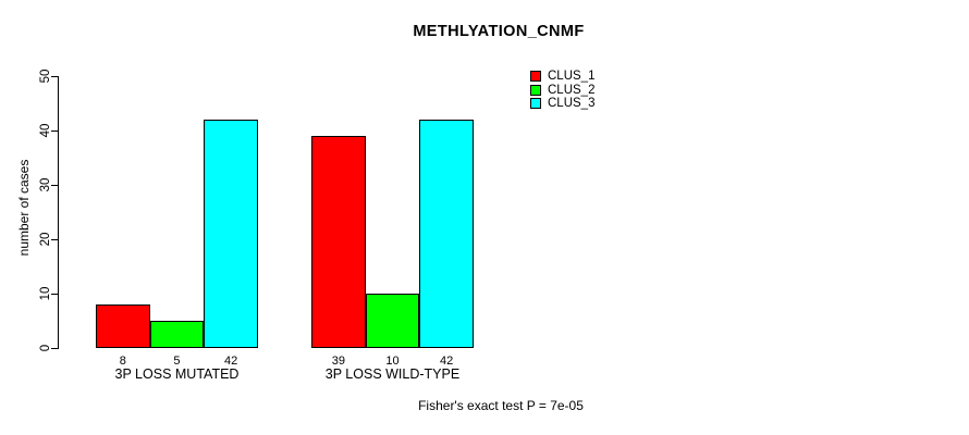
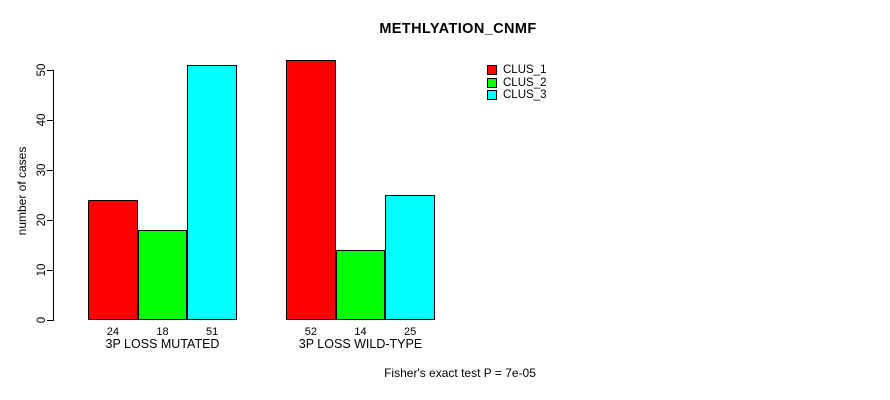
CLUS_1/3P LOSS MUTATED: 8 -> 24
CLUS_2/3P LOSS MUTATED: 5 -> 18
CLUS_3/3P LOSS MUTATED: 42 -> 51
CLUS_1/3P LOSS WILD-TYPE: 39 -> 52
CLUS_2/3P LOSS WILD-TYPE: 10 -> 14
CLUS_3/3P LOSS WILD-TYPE: 42 -> 25
